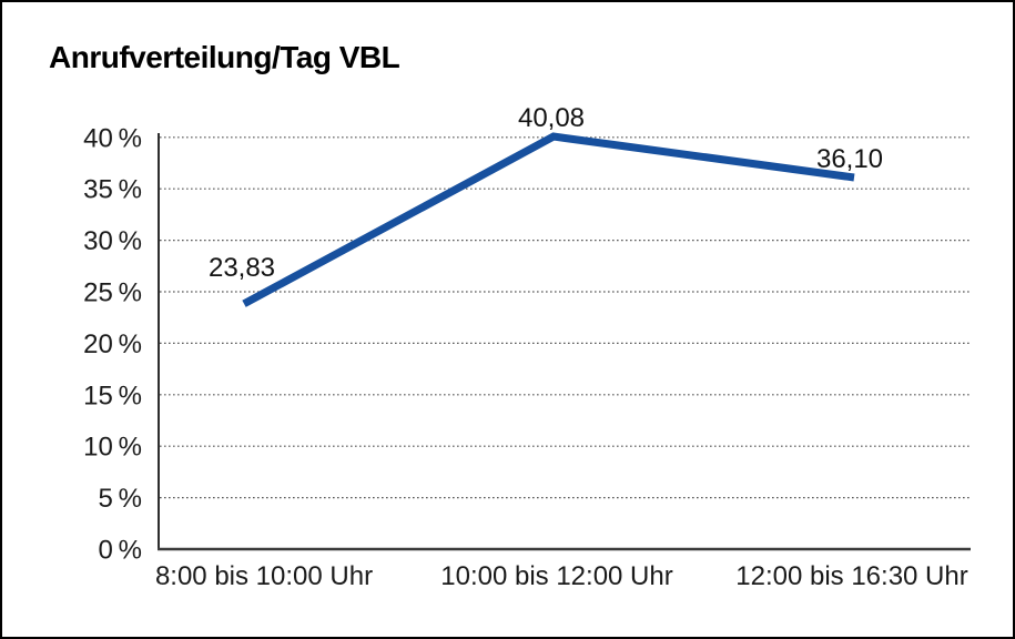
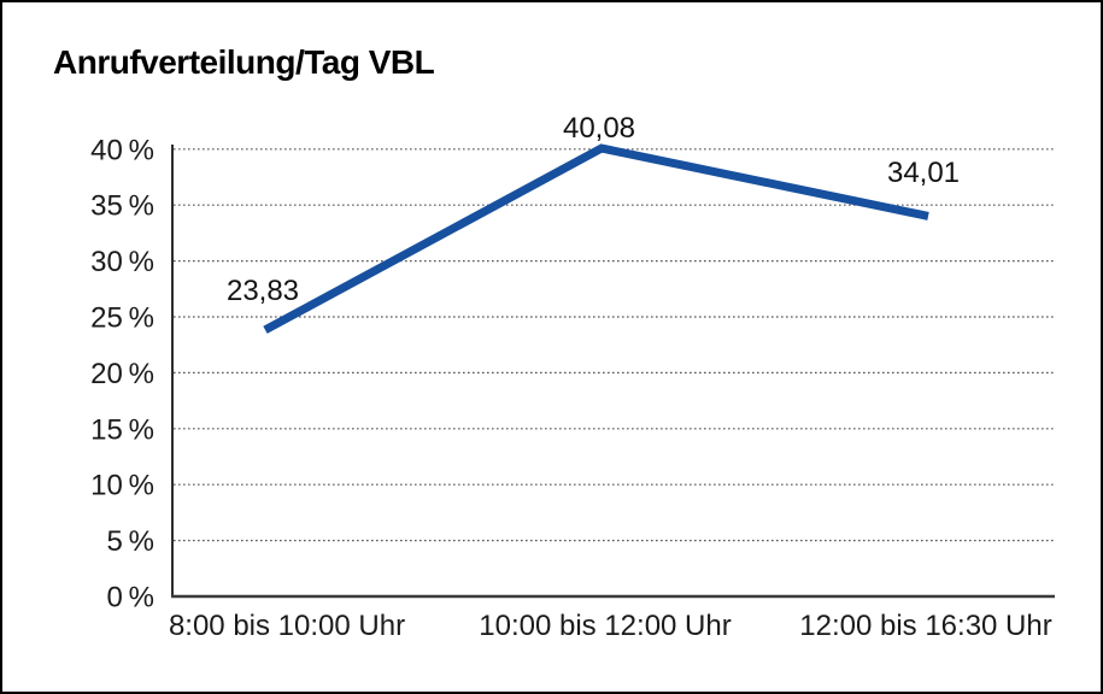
12:00 bis 16:30 Uhr: 36,10 -> 34,01
